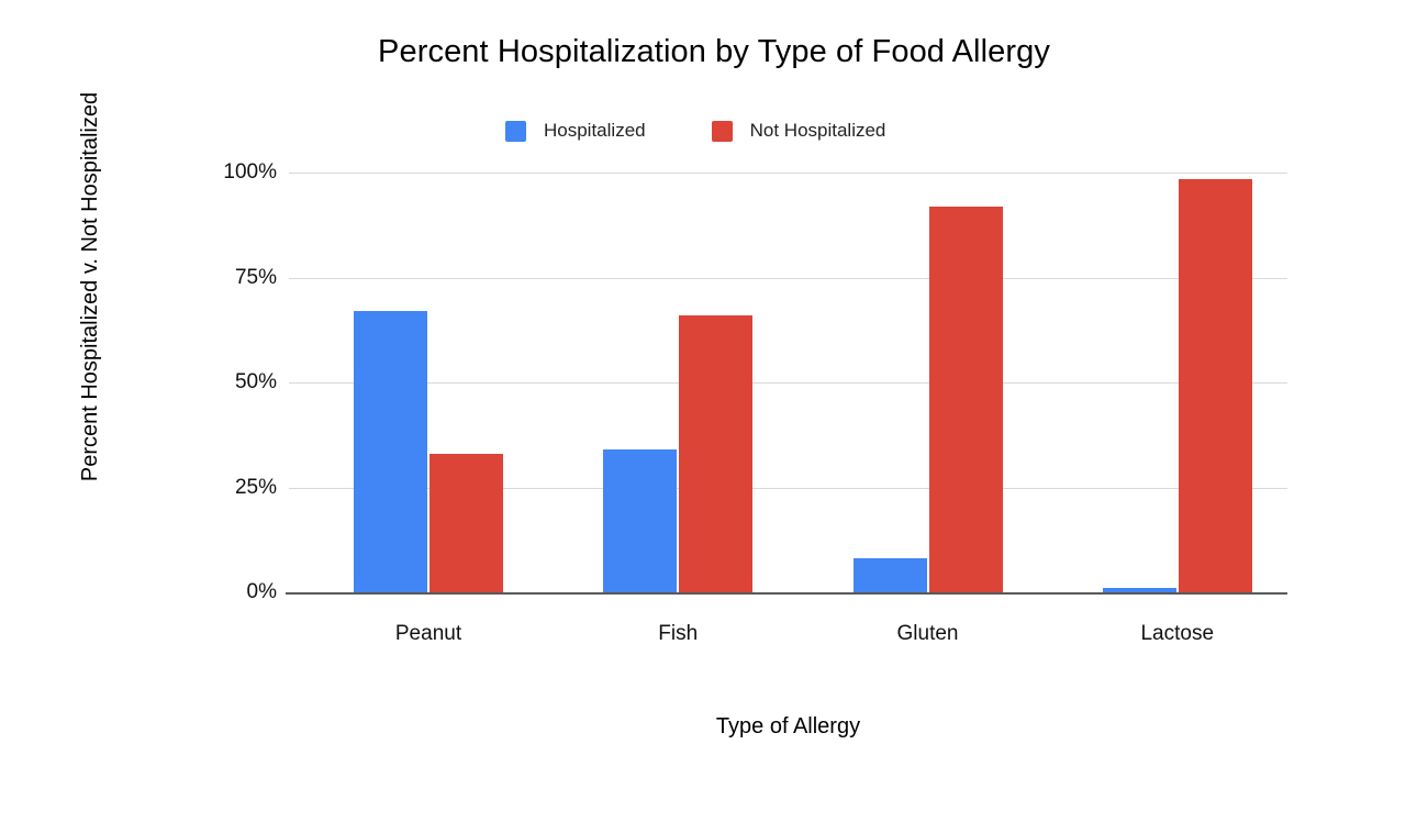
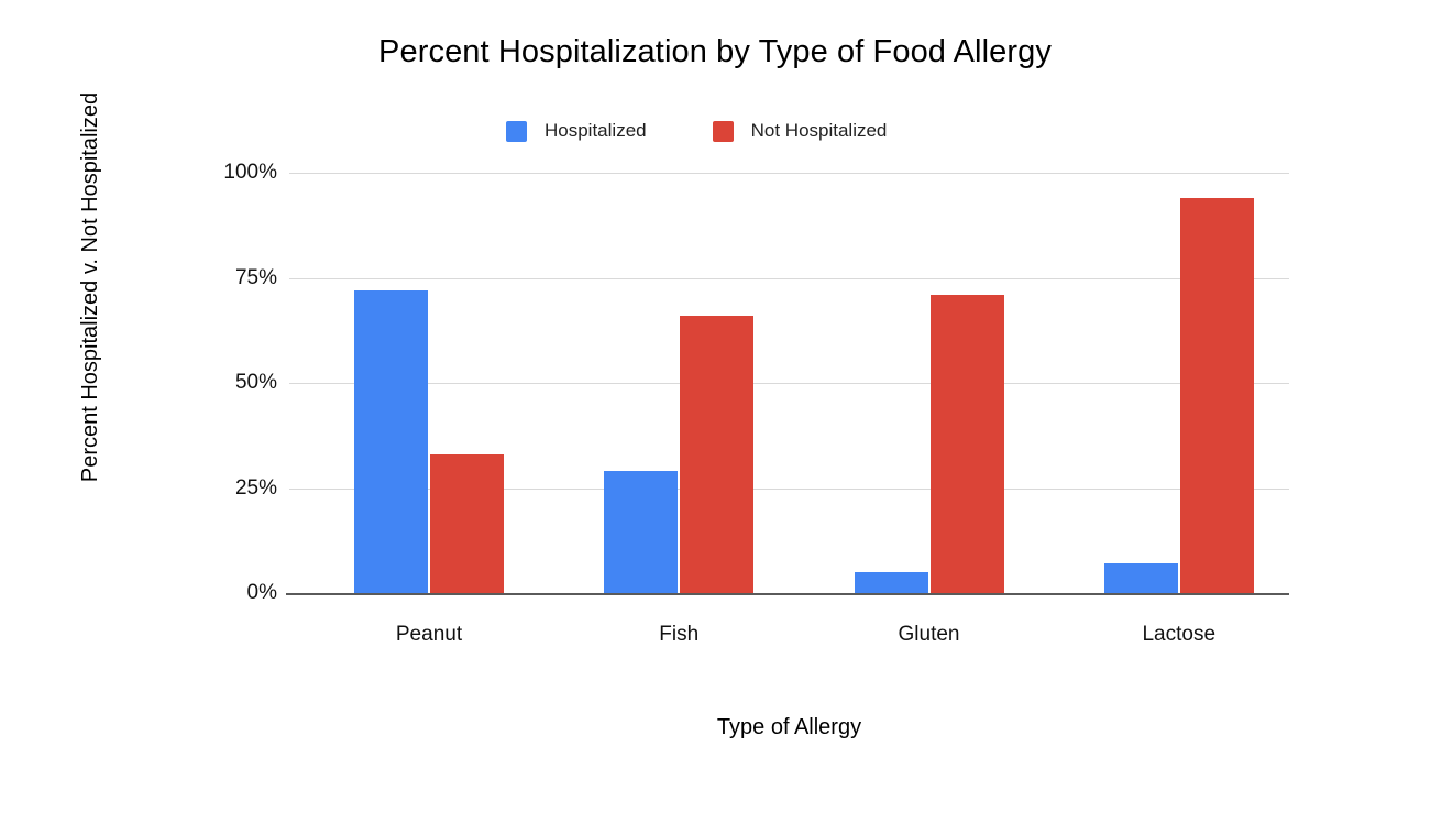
Hospitalized/Peanut: 67% -> 72%
Hospitalized/Fish: 34% -> 29%
Hospitalized/Gluten: 8% -> 5%
Not Hospitalized/Gluten: 92% -> 71%
Hospitalized/Lactose: 1% -> 7%
Not Hospitalized/Lactose: 98% -> 94%
